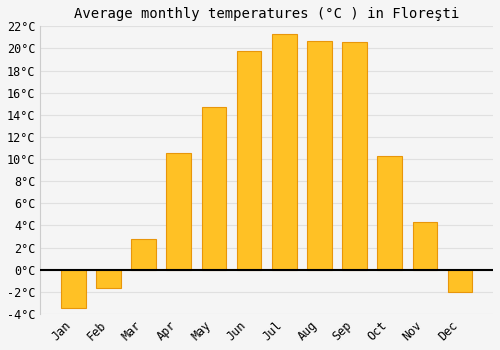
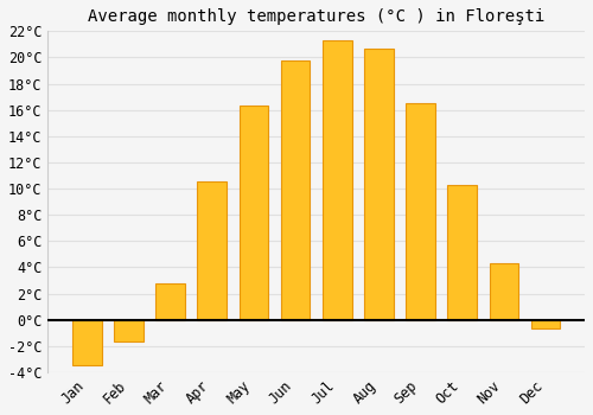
May: 14.7°C -> 16.3°C
Sep: 20.6°C -> 16.5°C
Dec: -2.0°C -> -0.7°C
